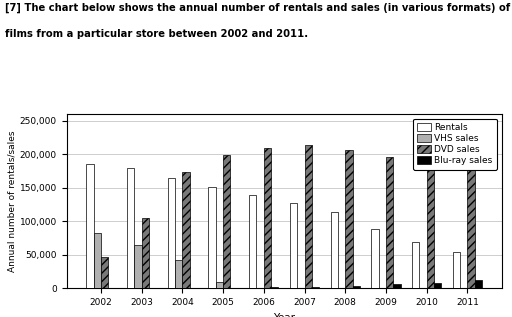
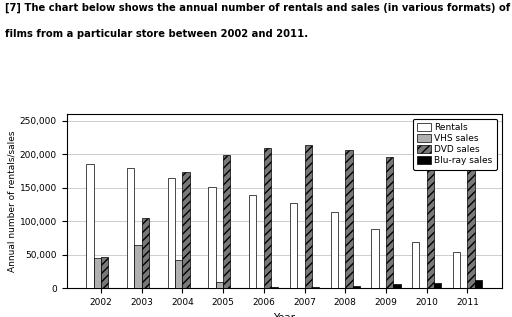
VHS sales/2002: 83,000 -> 46,000
